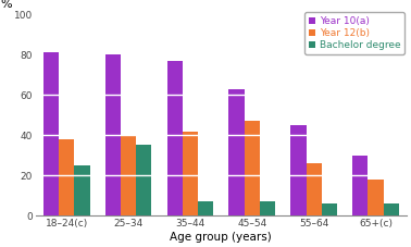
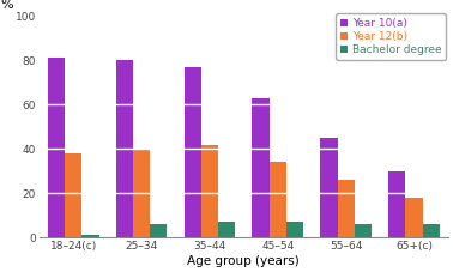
Bachelor degree/18–24(c): 25 -> 1
Bachelor degree/25–34: 35 -> 6
Year 12(b)/45–54: 47 -> 34
